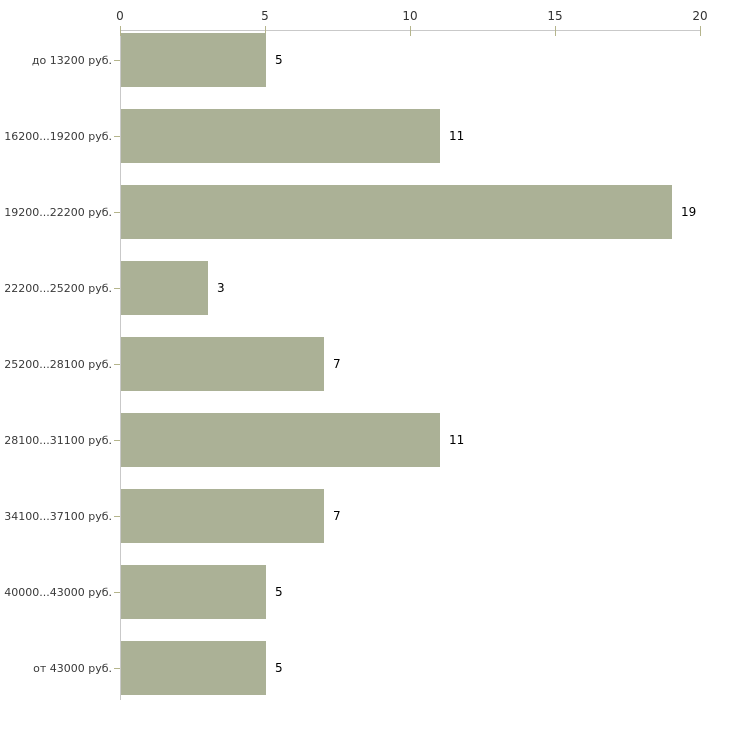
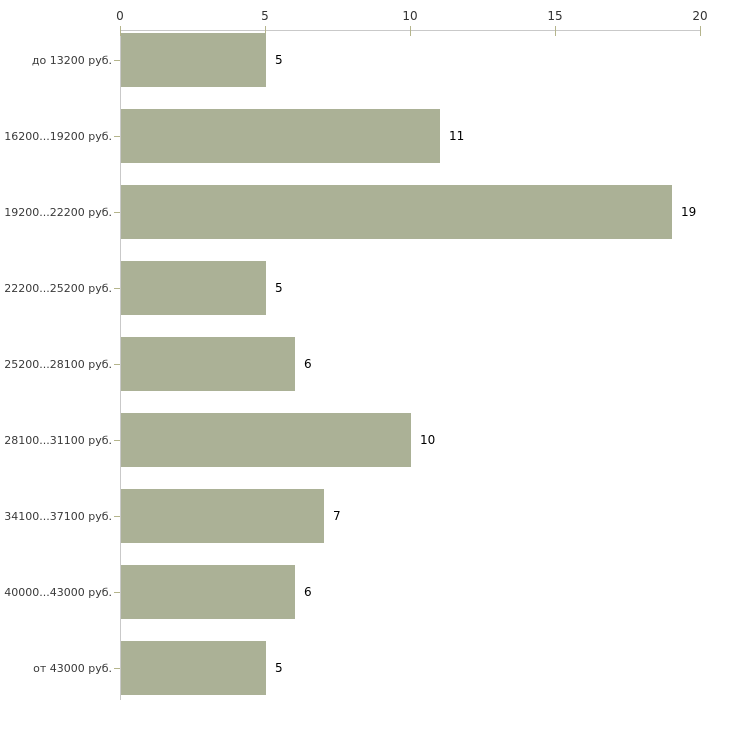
22200...25200 руб.: 3 -> 5
25200...28100 руб.: 7 -> 6
28100...31100 руб.: 11 -> 10
40000...43000 руб.: 5 -> 6
